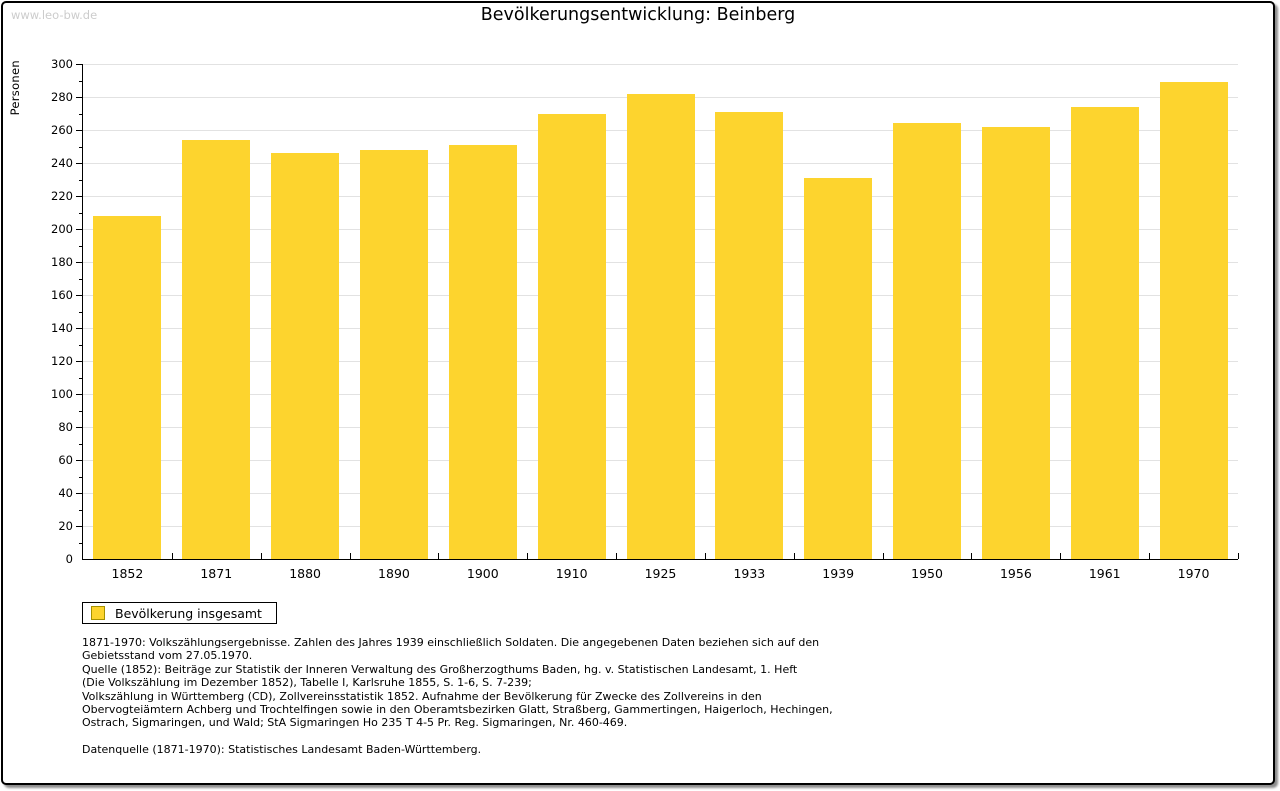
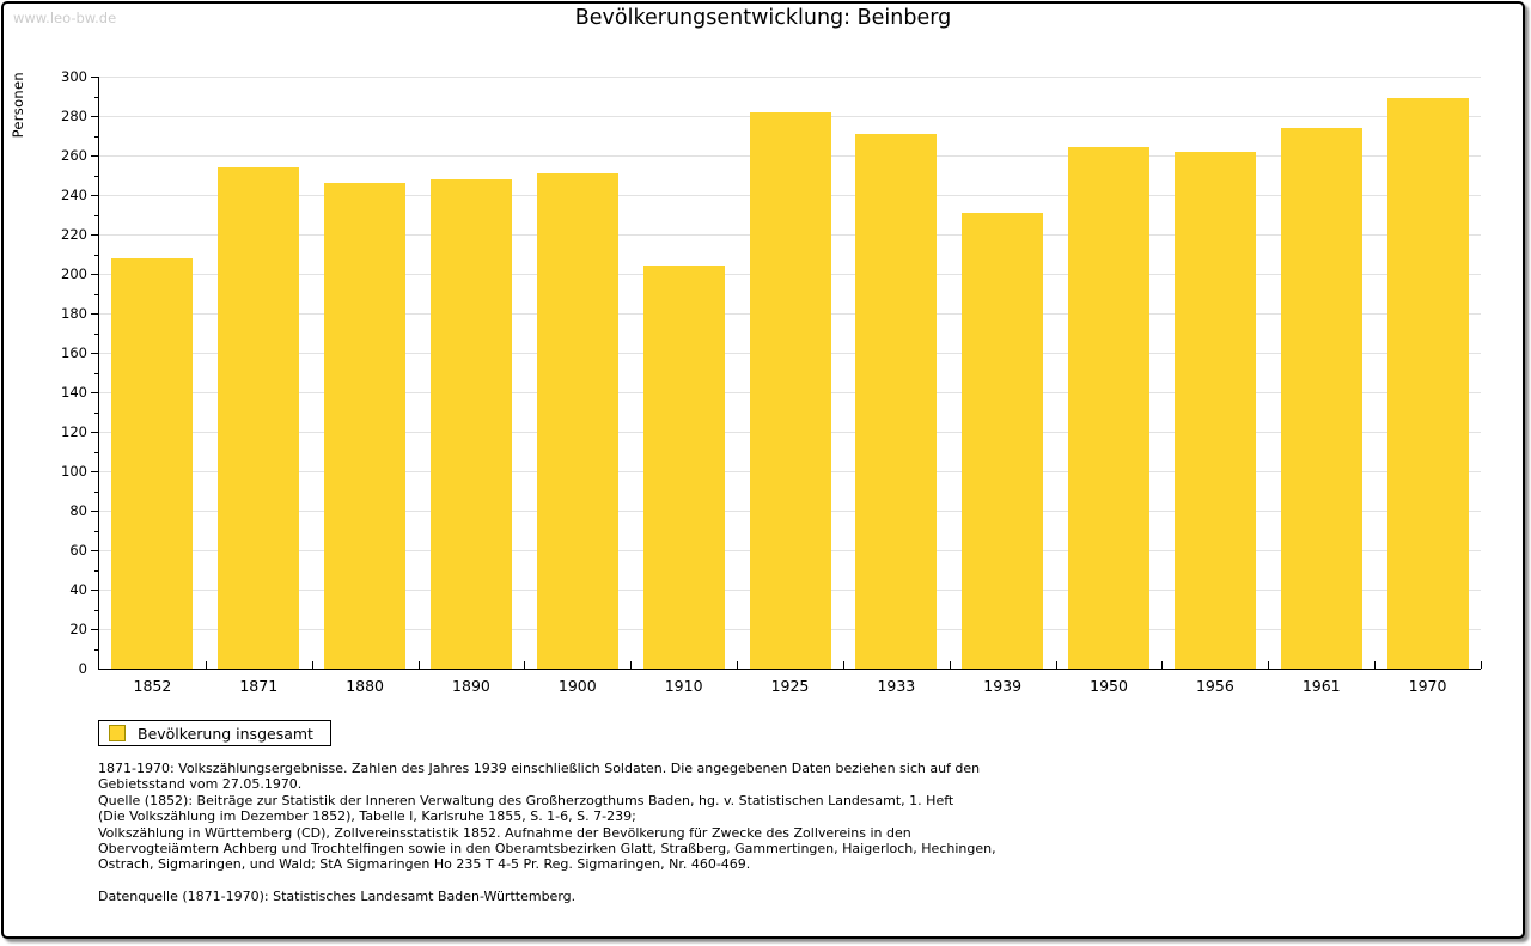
1910: 270 -> 204
